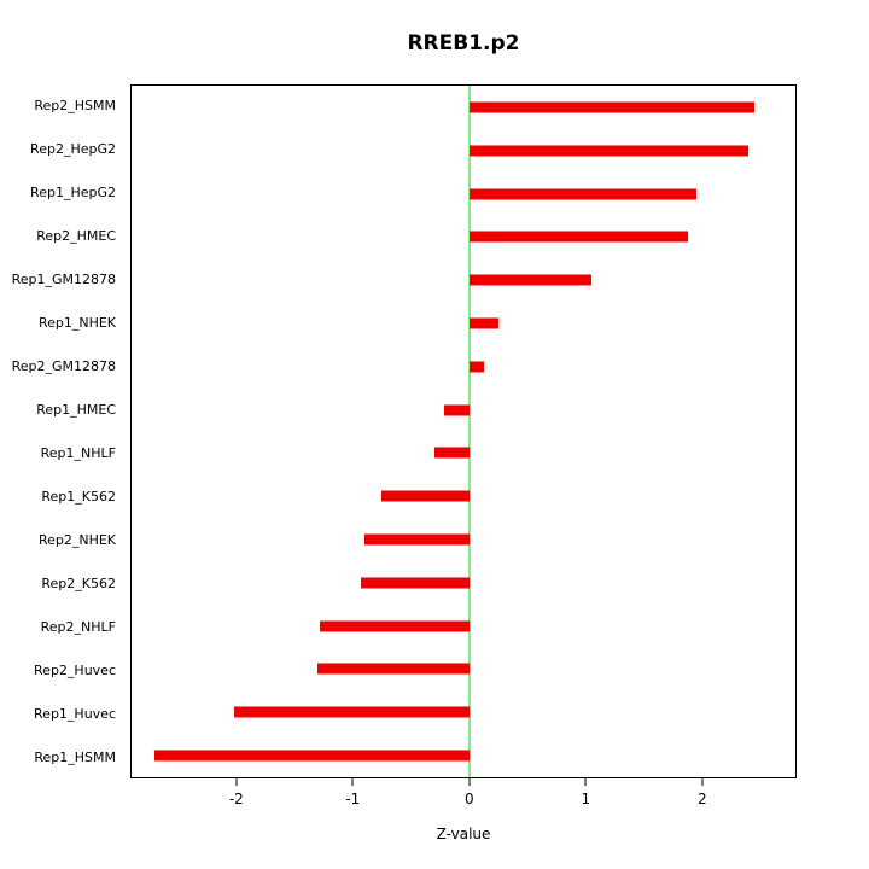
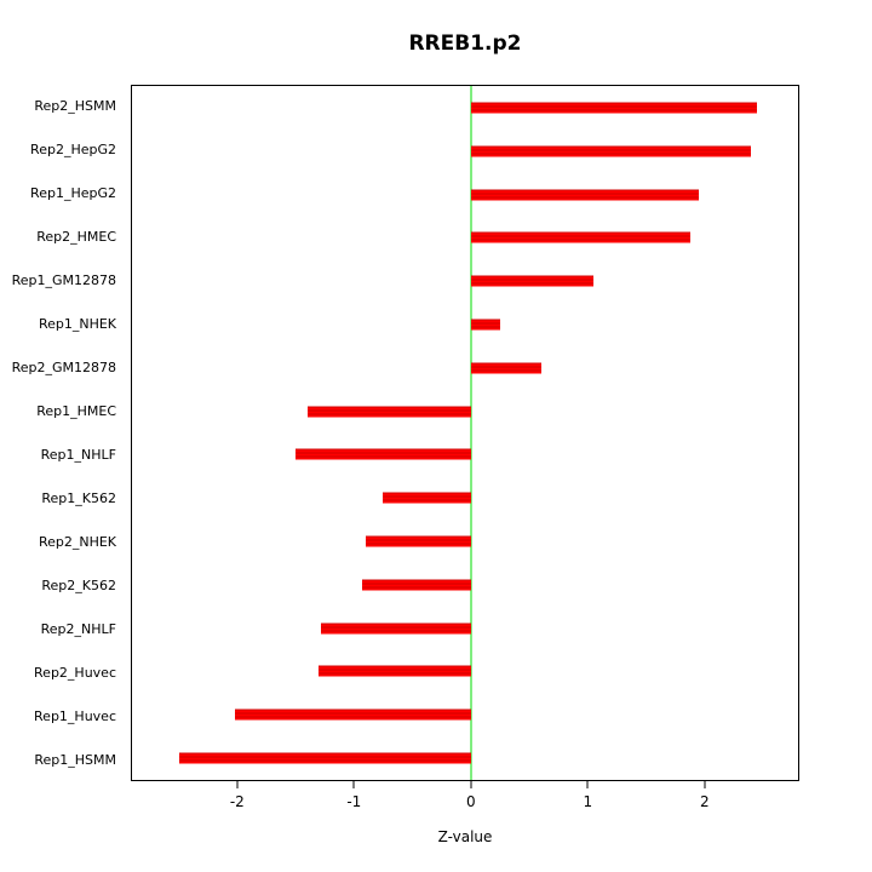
Rep2_GM12878: 0.1 -> 0.6
Rep1_HMEC: -0.2 -> -1.4
Rep1_NHLF: -0.3 -> -1.5
Rep1_HSMM: -2.7 -> -2.5
